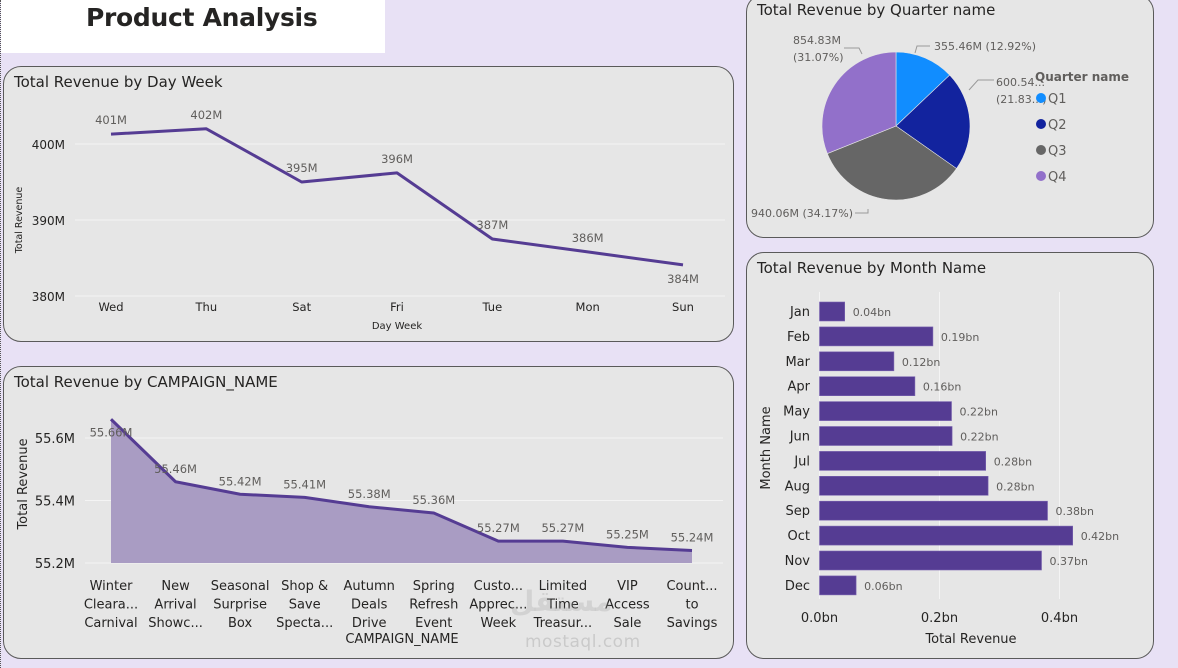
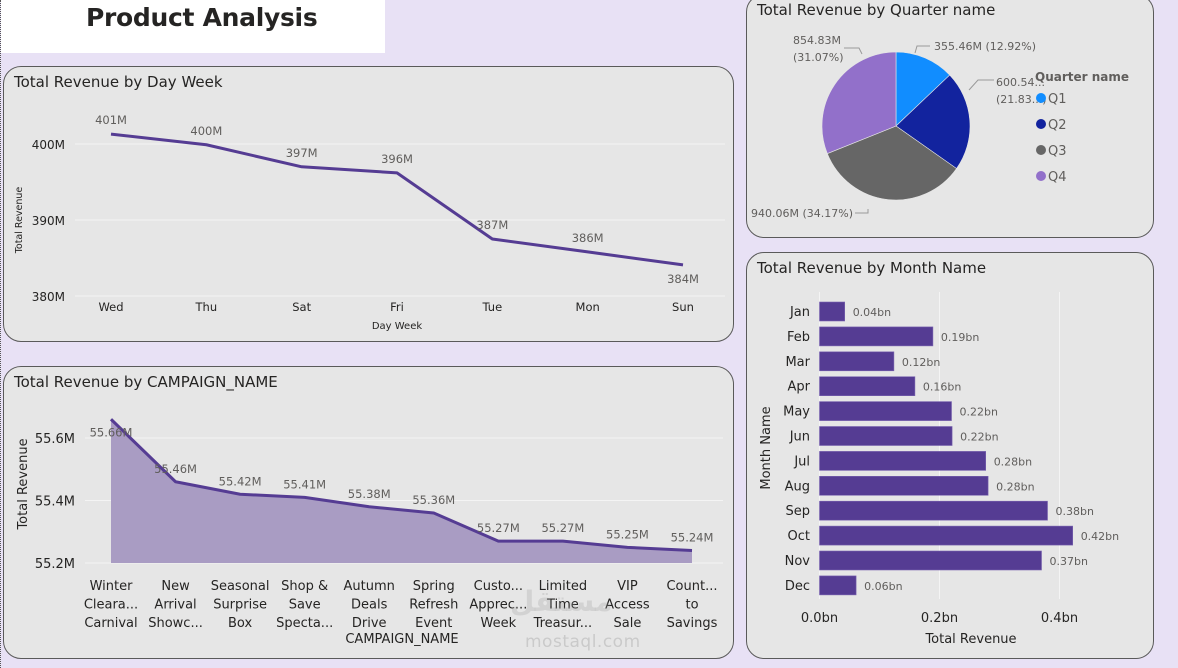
Total Revenue by Day Week/Thu: 402M -> 400M
Total Revenue by Day Week/Sat: 395M -> 397M
